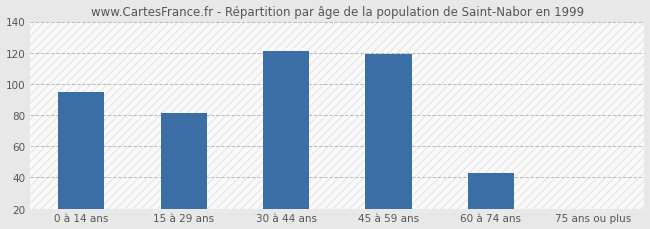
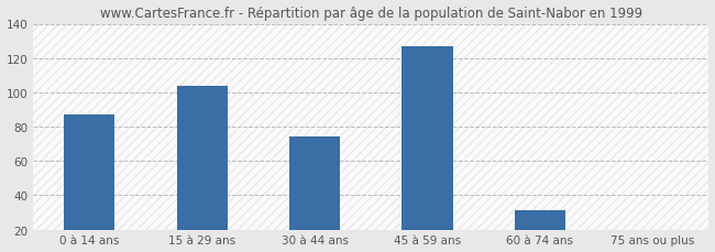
0 à 14 ans: 95 -> 87
15 à 29 ans: 81 -> 104
30 à 44 ans: 121 -> 74
45 à 59 ans: 119 -> 127
60 à 74 ans: 43 -> 31
